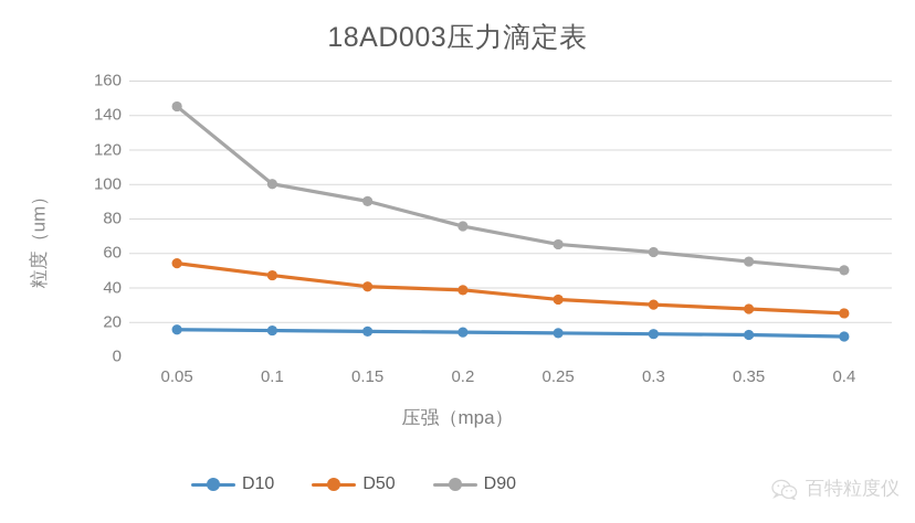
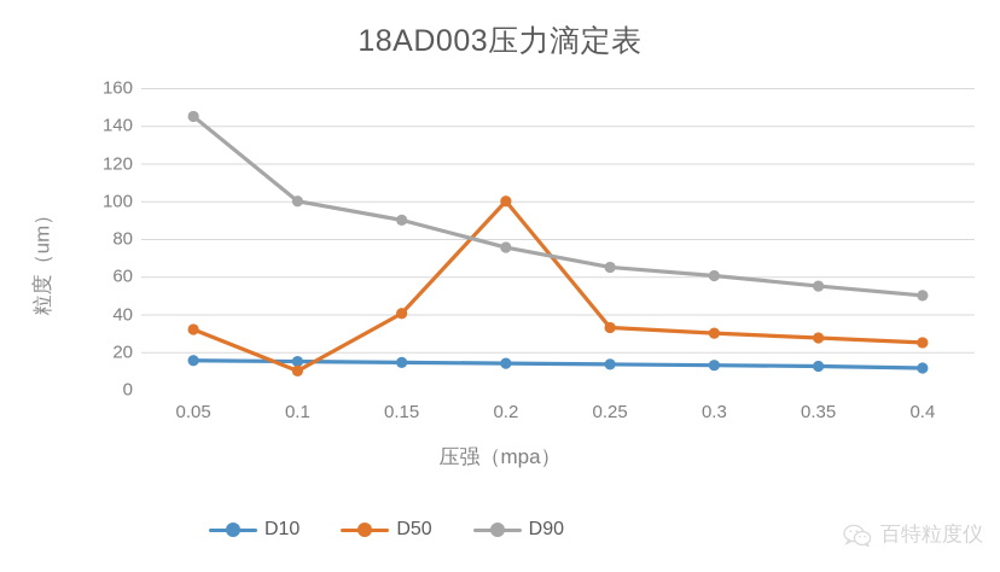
D50/0.05: 54 -> 32
D50/0.1: 47 -> 10
D50/0.2: 38 -> 100
